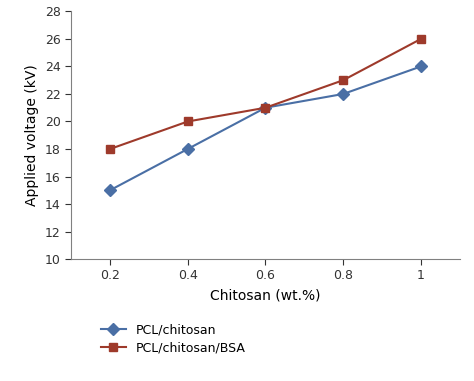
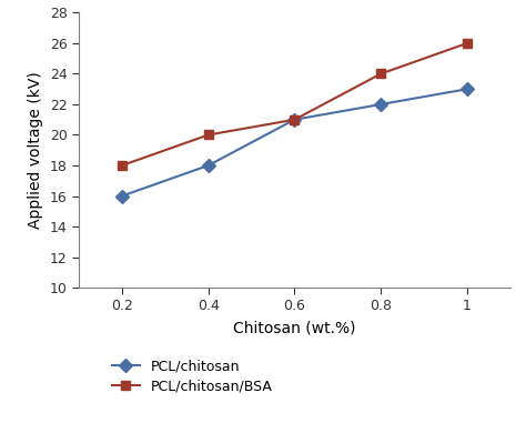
PCL/chitosan/0.2: 15 -> 16
PCL/chitosan/BSA/0.8: 23 -> 24
PCL/chitosan/1: 24 -> 23
